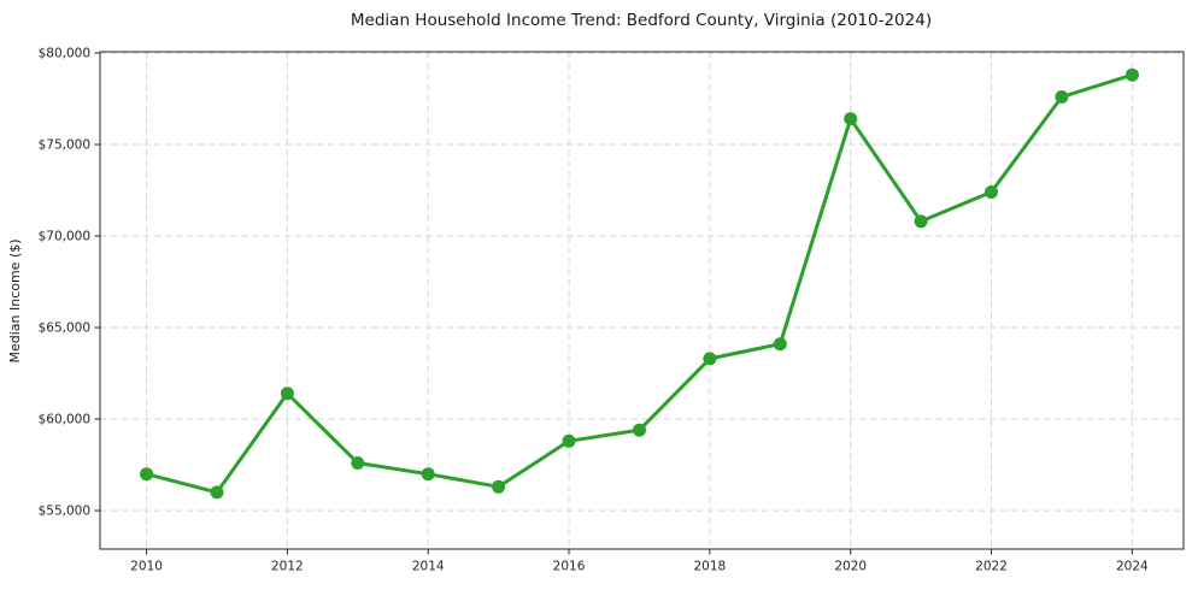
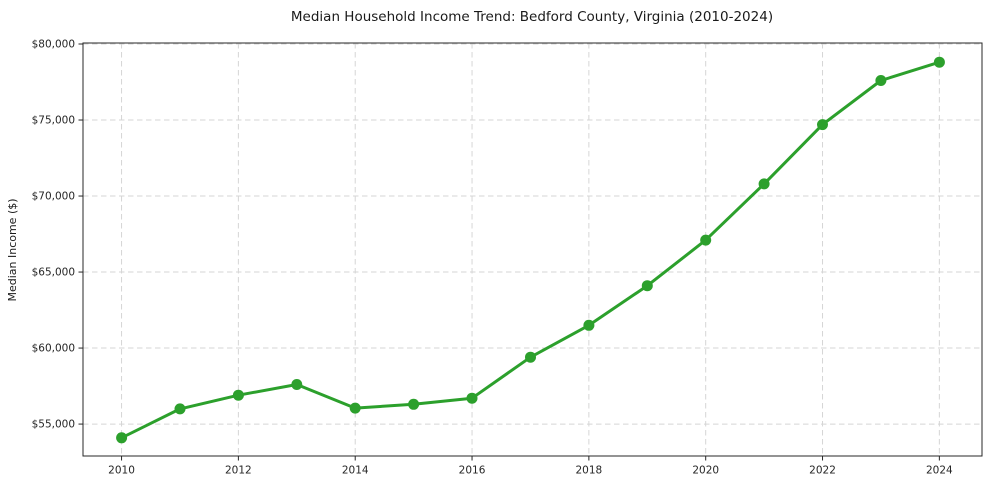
2010: $57000 -> $54100
2012: $61400 -> $56900
2014: $57000 -> $56000
2016: $58800 -> $56700
2018: $63300 -> $61500
2020: $76400 -> $67100
2022: $72400 -> $74700
